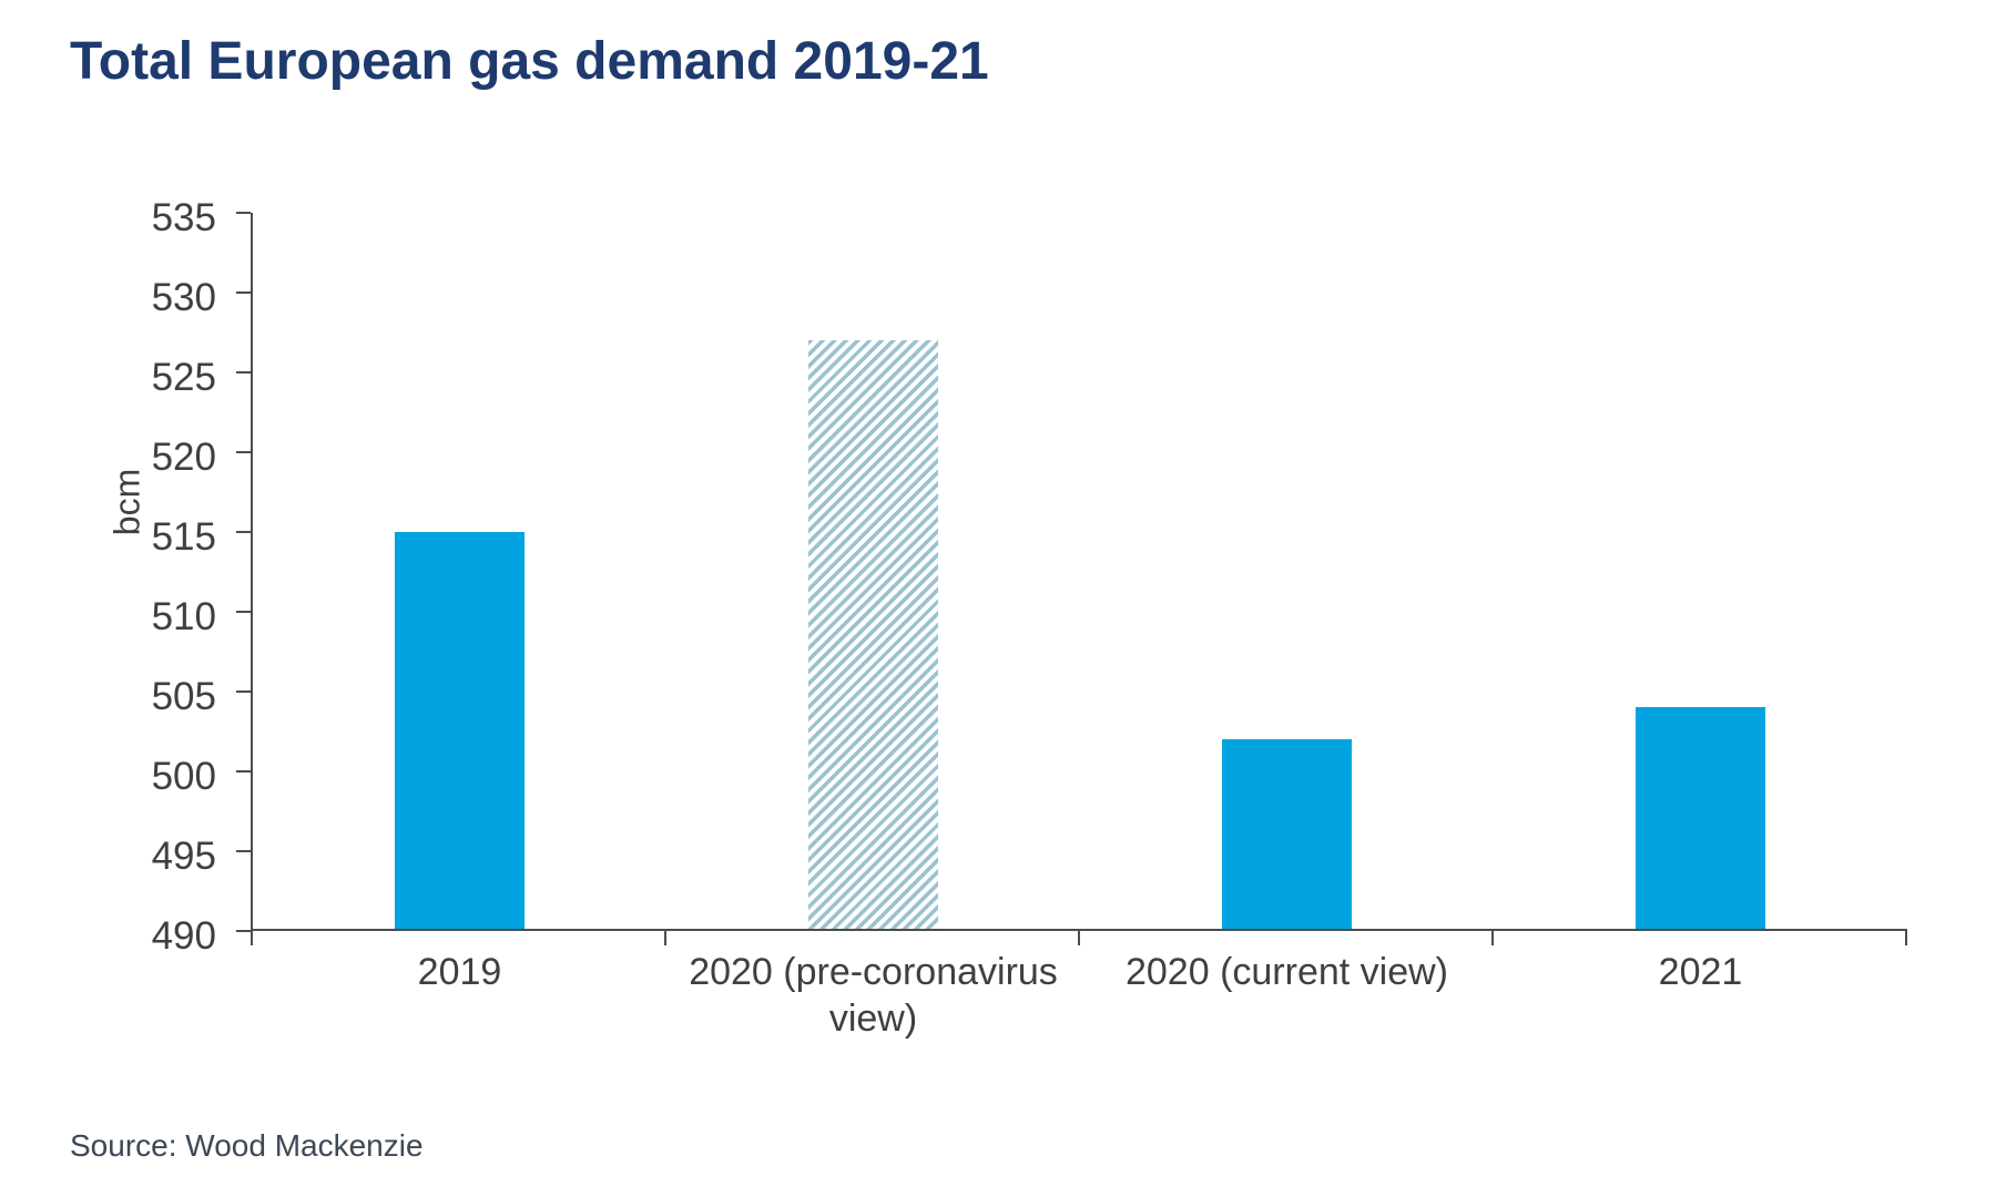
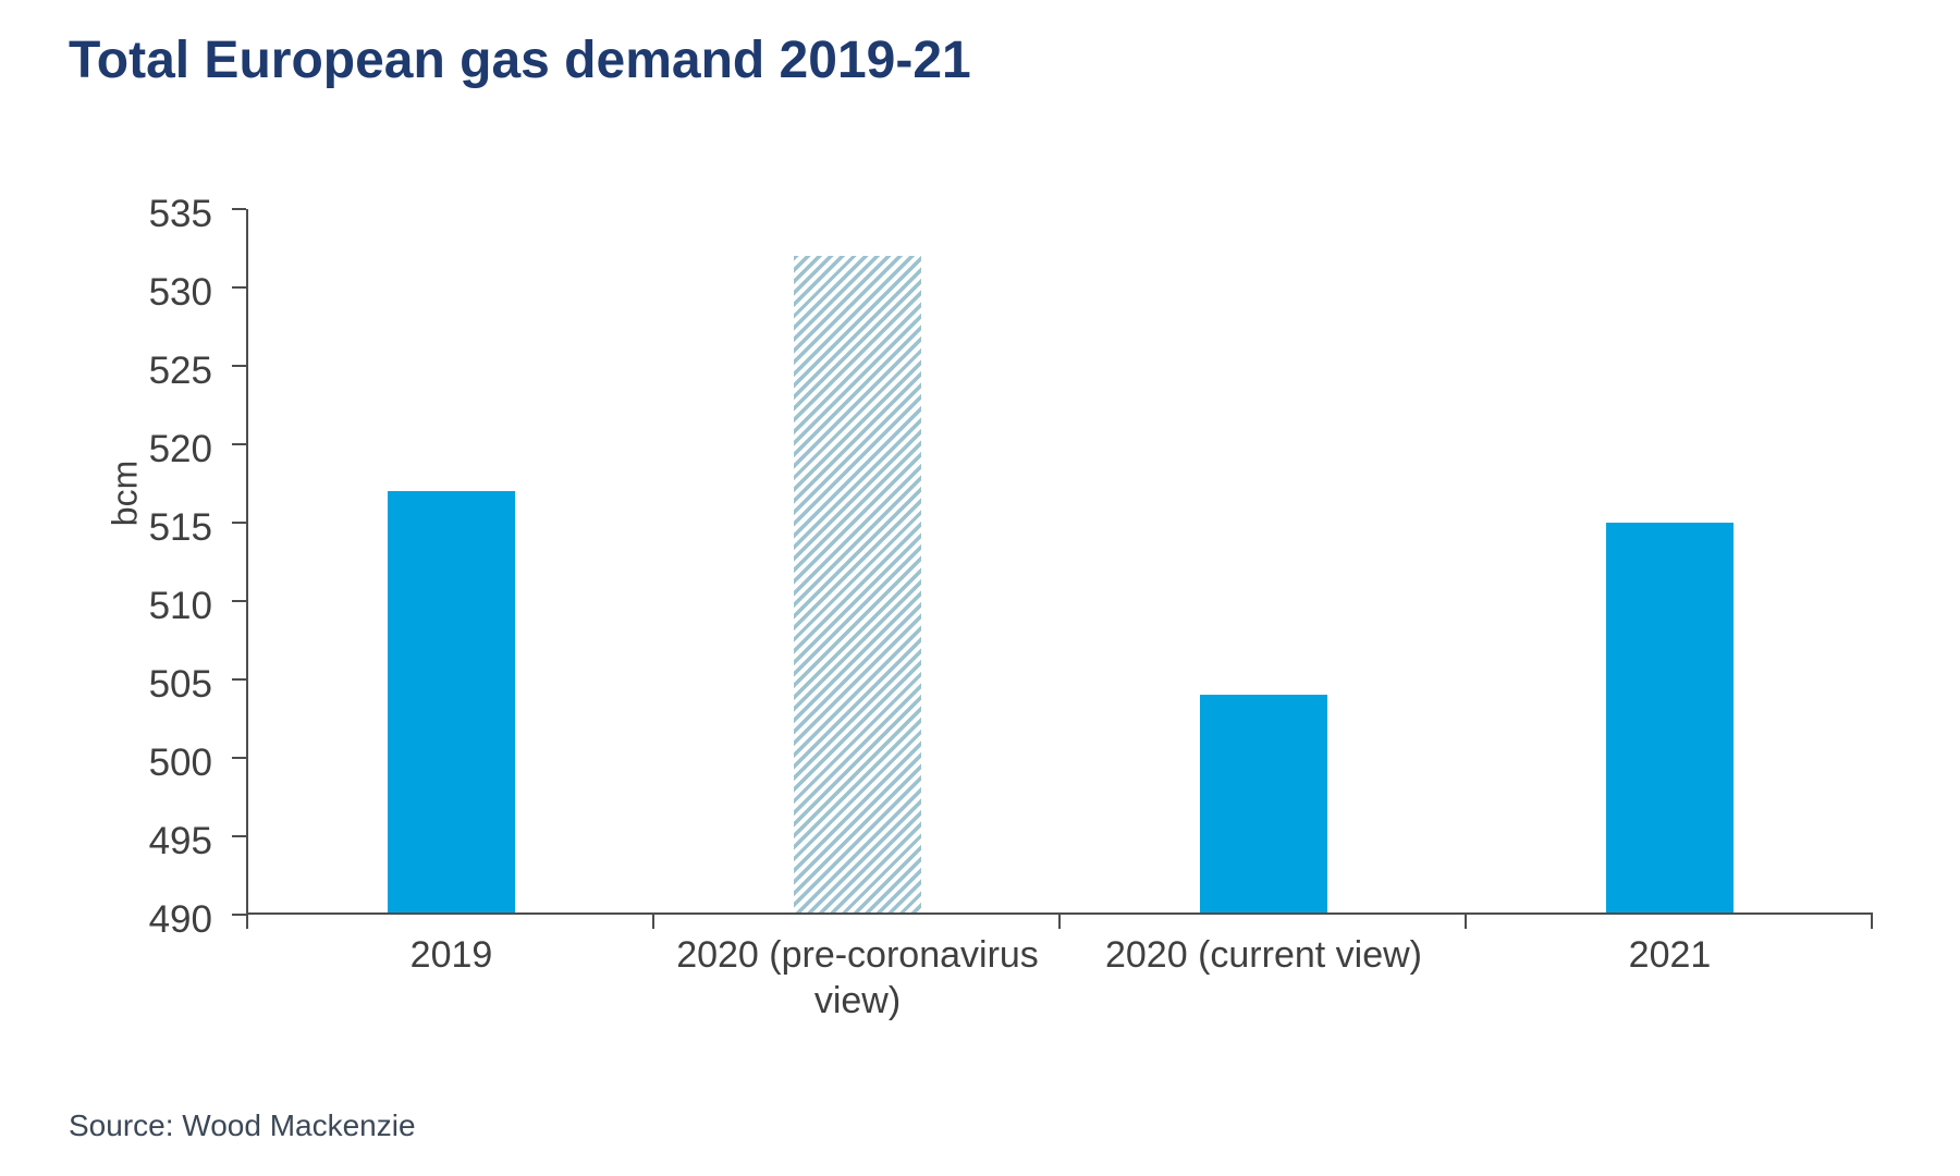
2019: 515 -> 517
2020 (pre-coronavirus view): 527 -> 532
2020 (current view): 502 -> 504
2021: 504 -> 515
